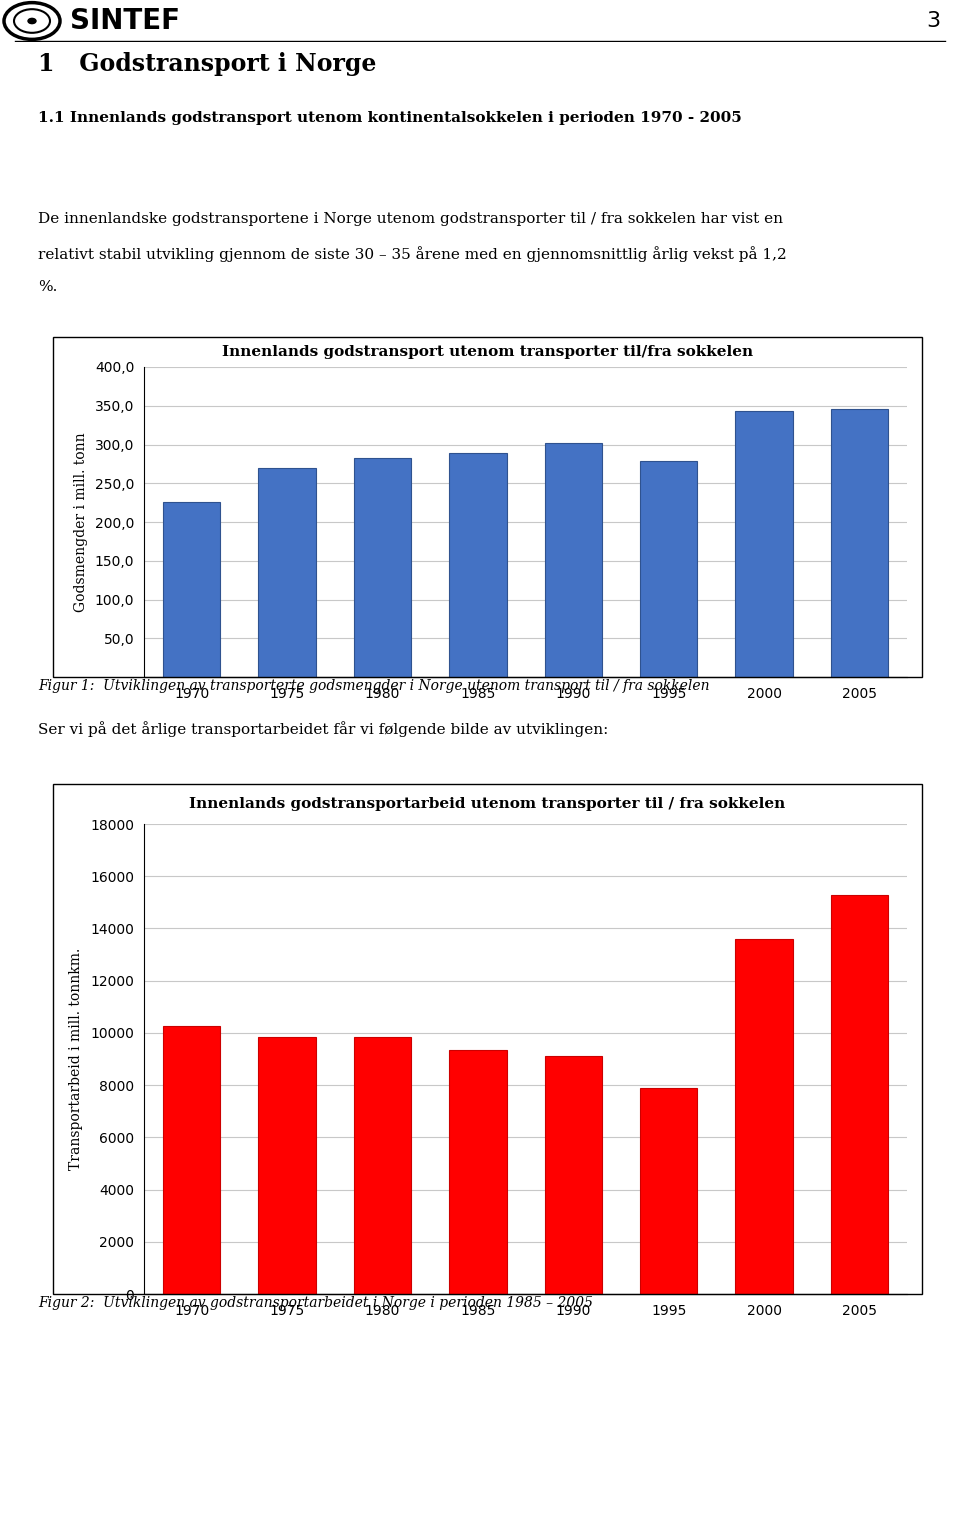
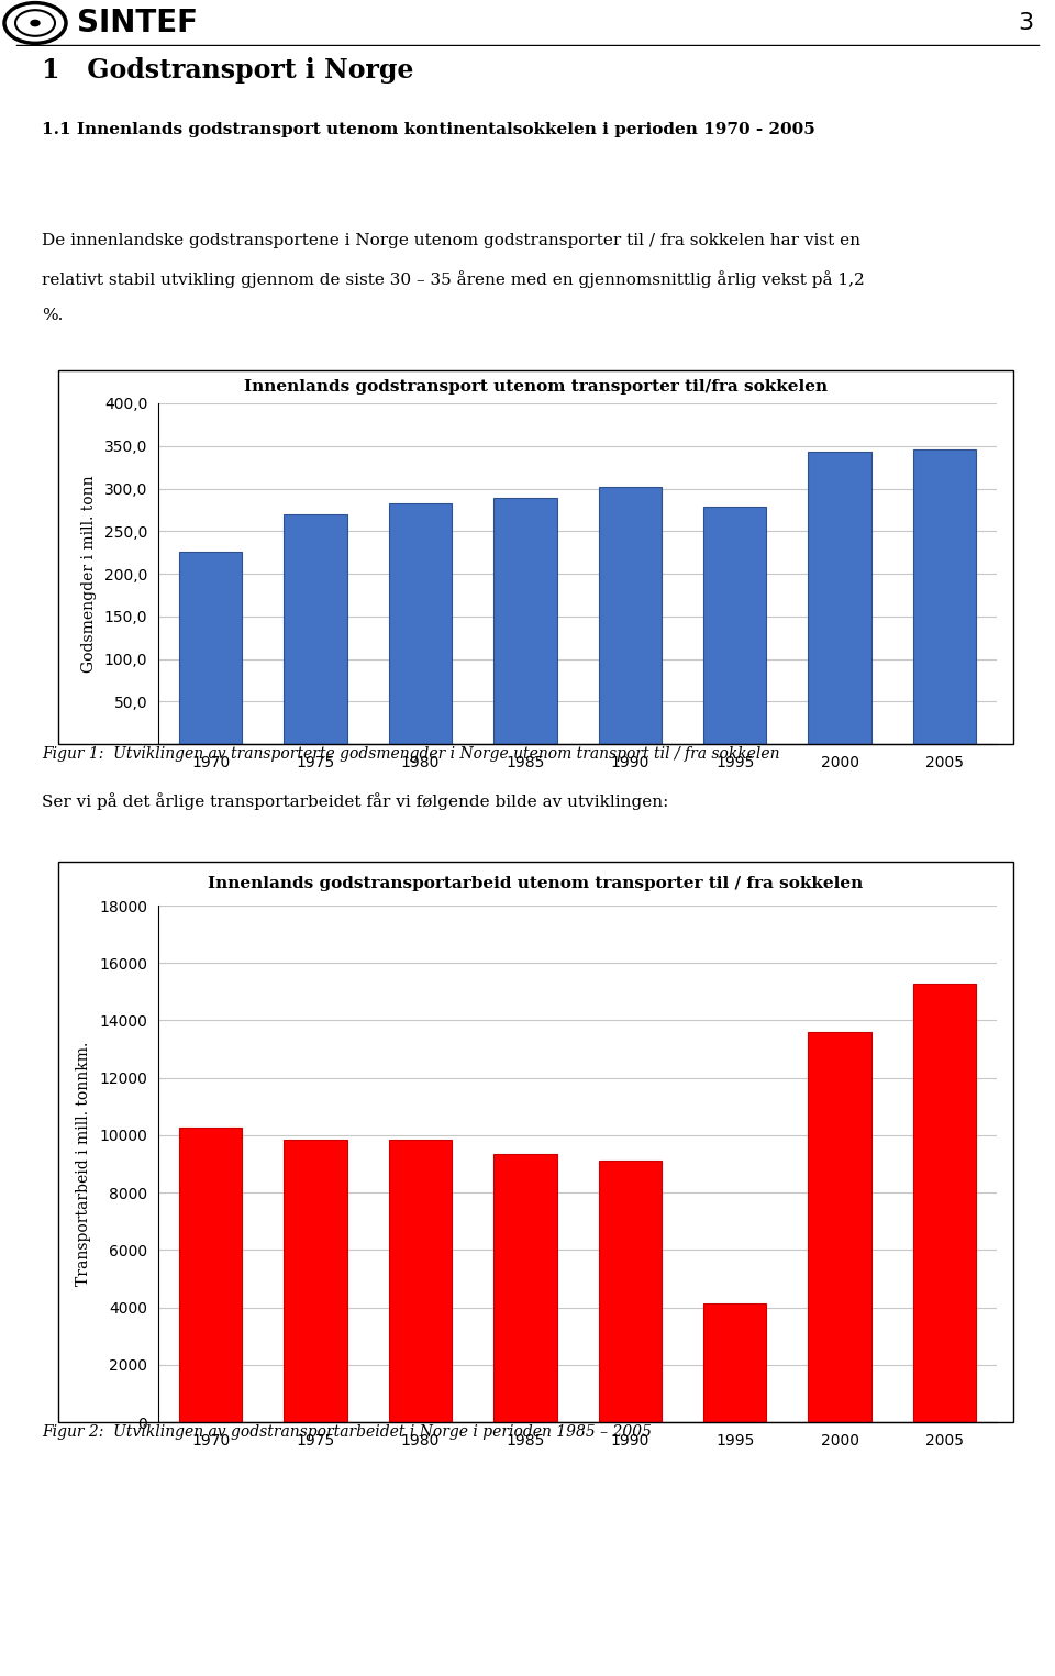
1995: 7900 -> 4150
